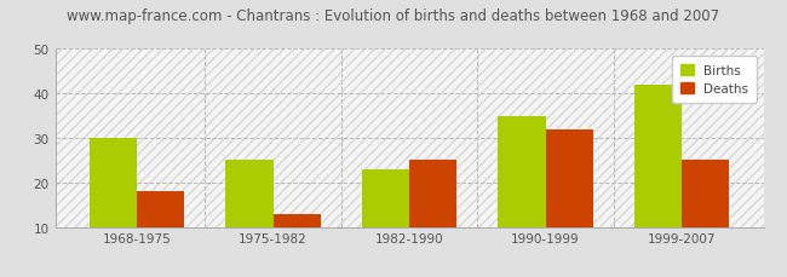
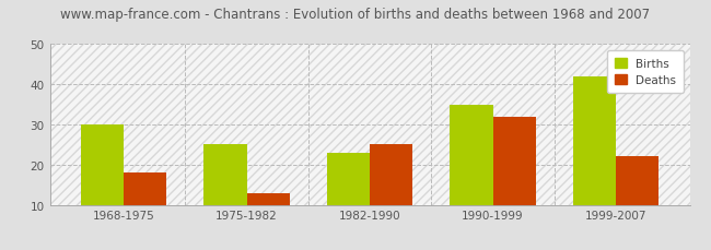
Deaths/1999-2007: 25 -> 22
